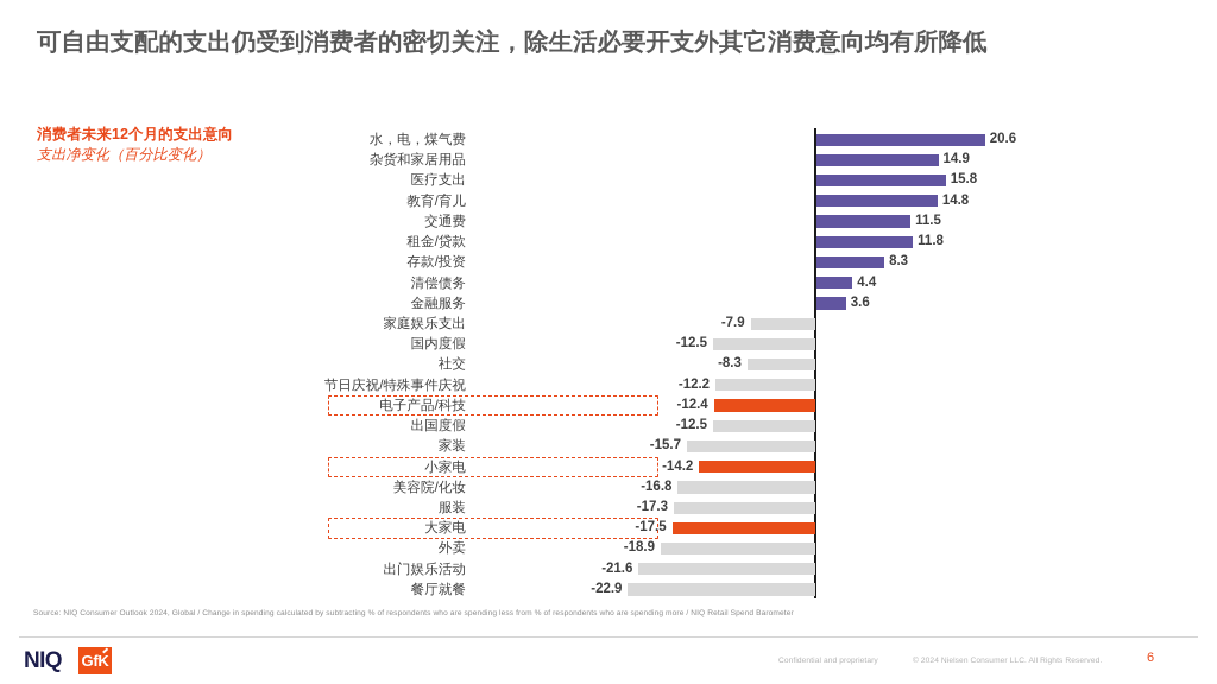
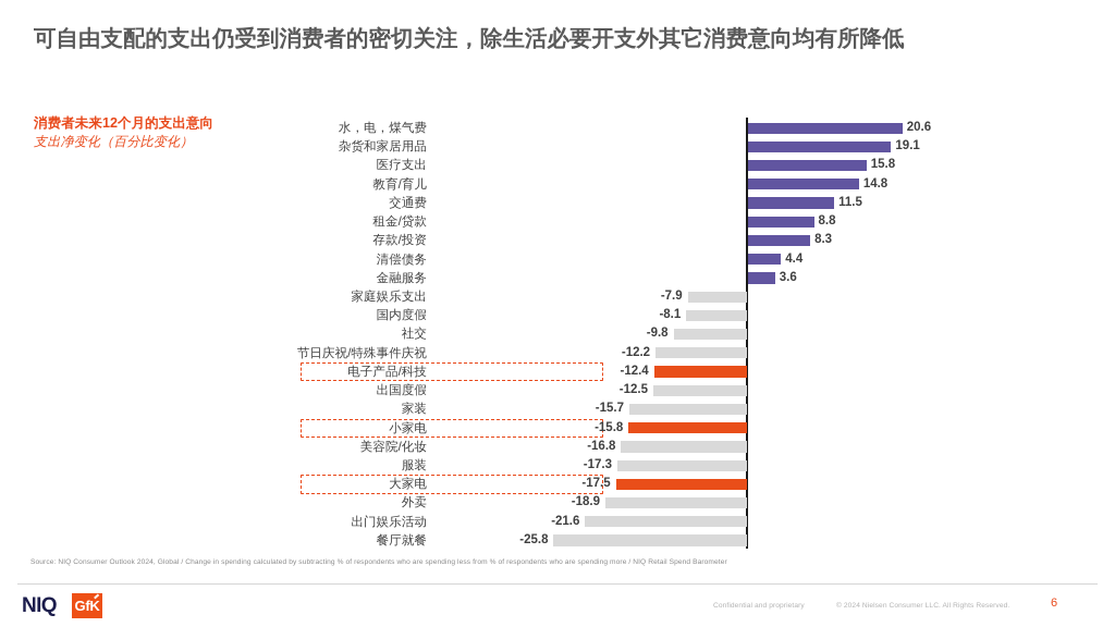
杂货和家居用品: 14.9 -> 19.1
租金/贷款: 11.8 -> 8.8
国内度假: -12.5 -> -8.1
社交: -8.3 -> -9.8
小家电: -14.2 -> -15.8
餐厅就餐: -22.9 -> -25.8
